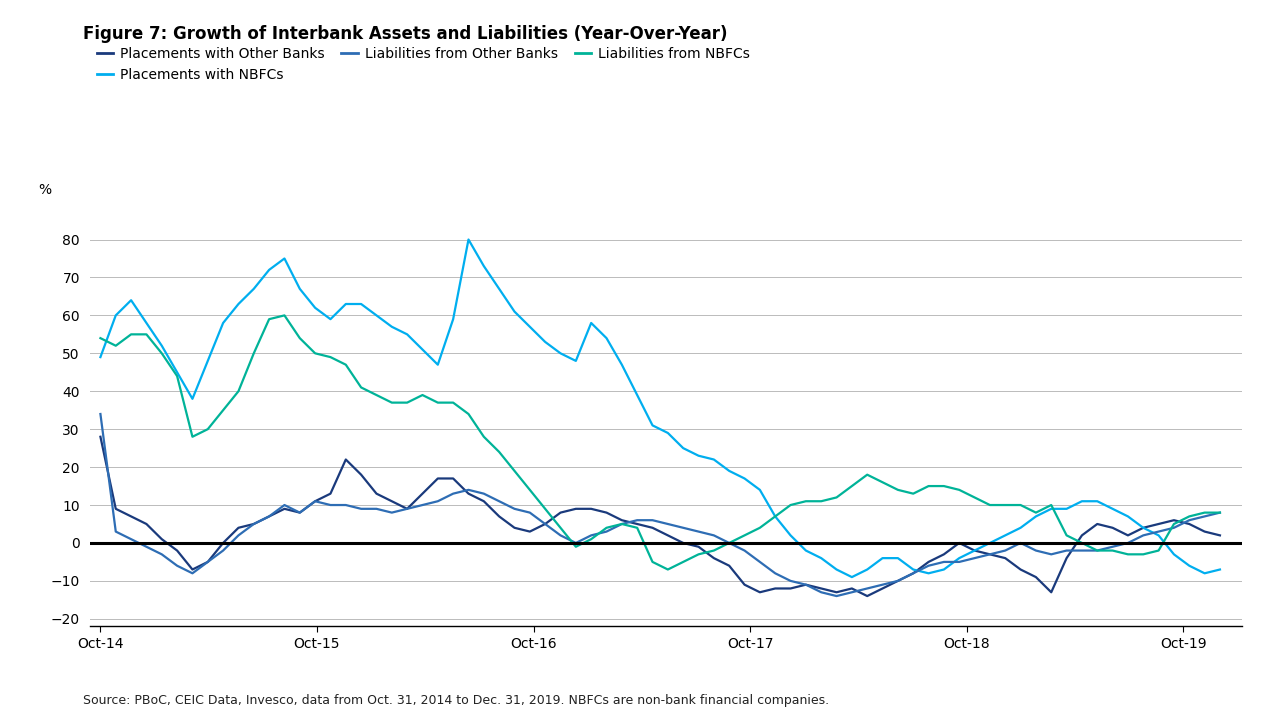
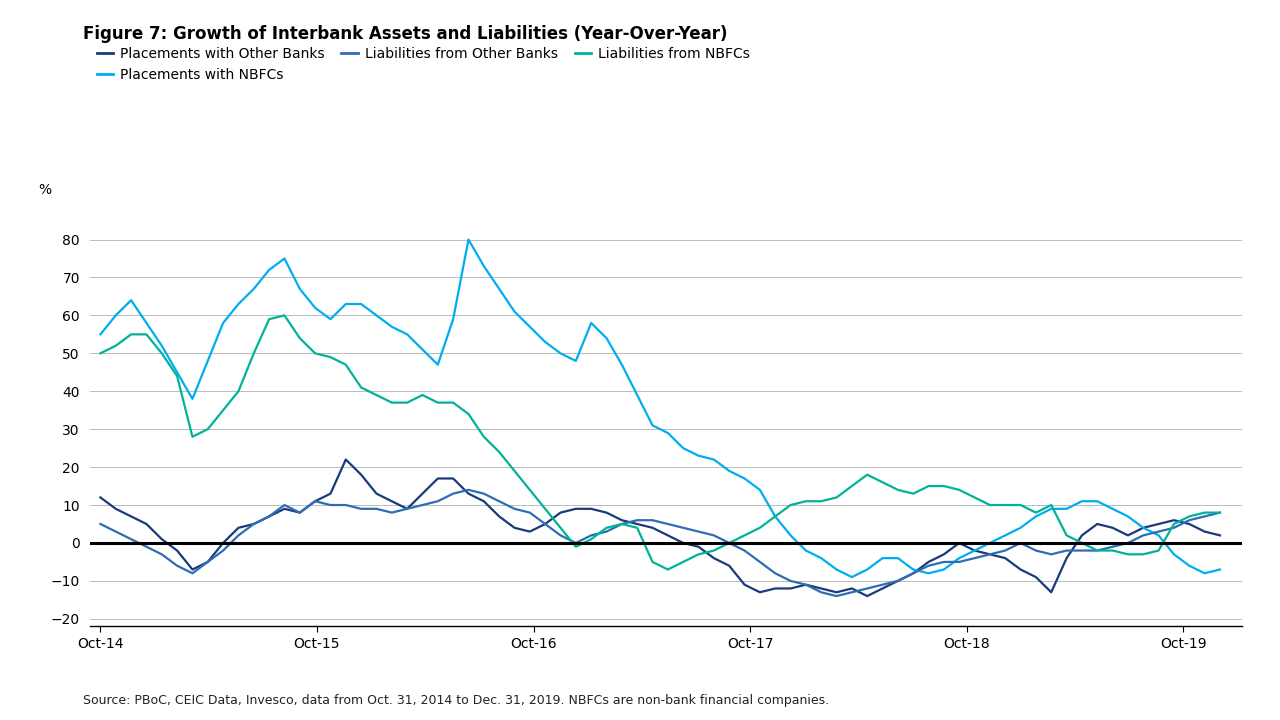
Placements with Other Banks/Oct-14: 28 -> 12
Placements with NBFCs/Oct-14: 49 -> 55
Liabilities from Other Banks/Oct-14: 34 -> 5
Liabilities from NBFCs/Oct-14: 54 -> 50
